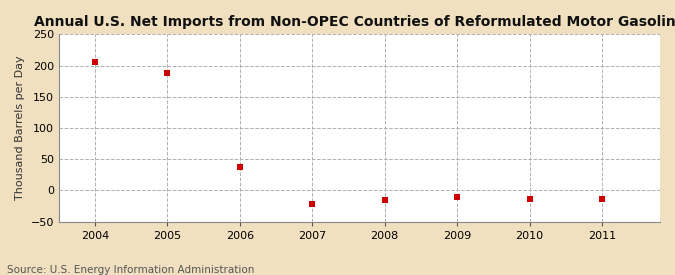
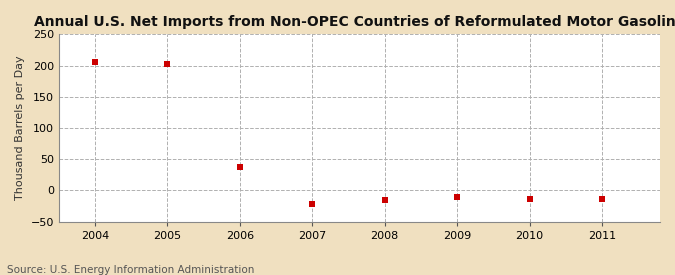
2005: 188 -> 203
